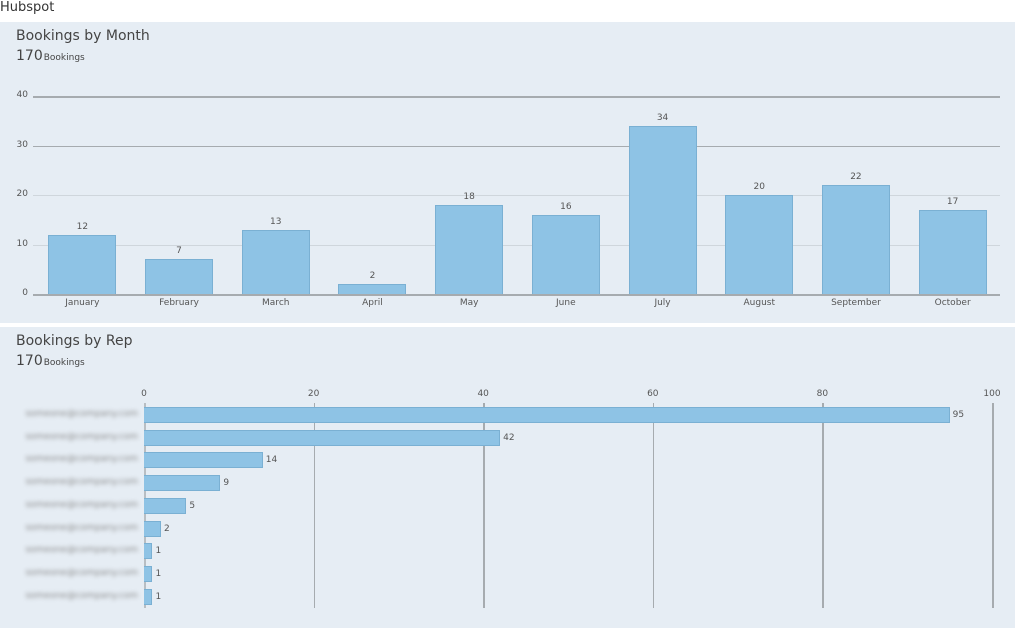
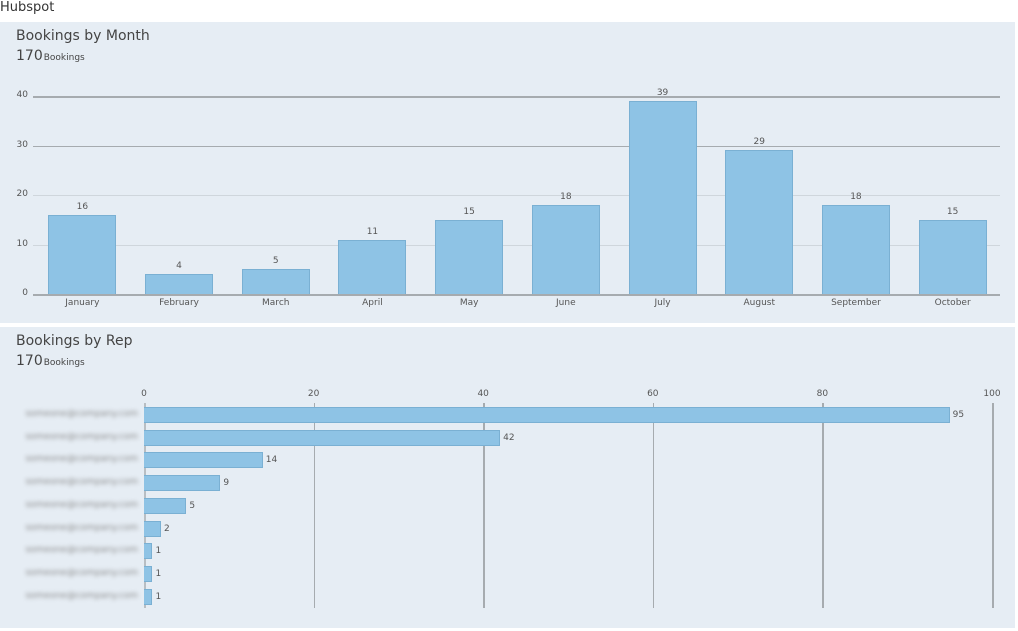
Bookings by Month/January: 12 -> 16
Bookings by Month/February: 7 -> 4
Bookings by Month/March: 13 -> 5
Bookings by Month/April: 2 -> 11
Bookings by Month/May: 18 -> 15
Bookings by Month/June: 16 -> 18
Bookings by Month/July: 34 -> 39
Bookings by Month/August: 20 -> 29
Bookings by Month/September: 22 -> 18
Bookings by Month/October: 17 -> 15
